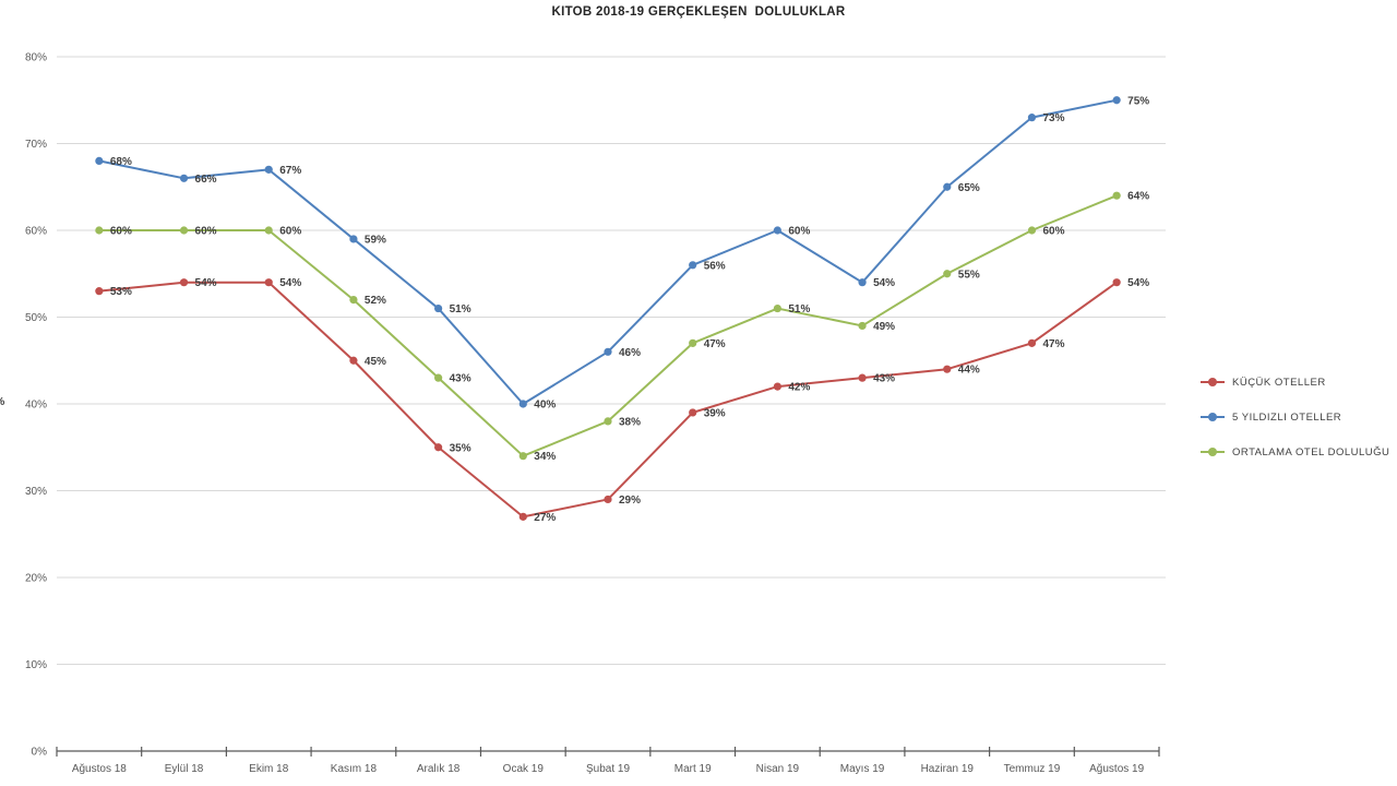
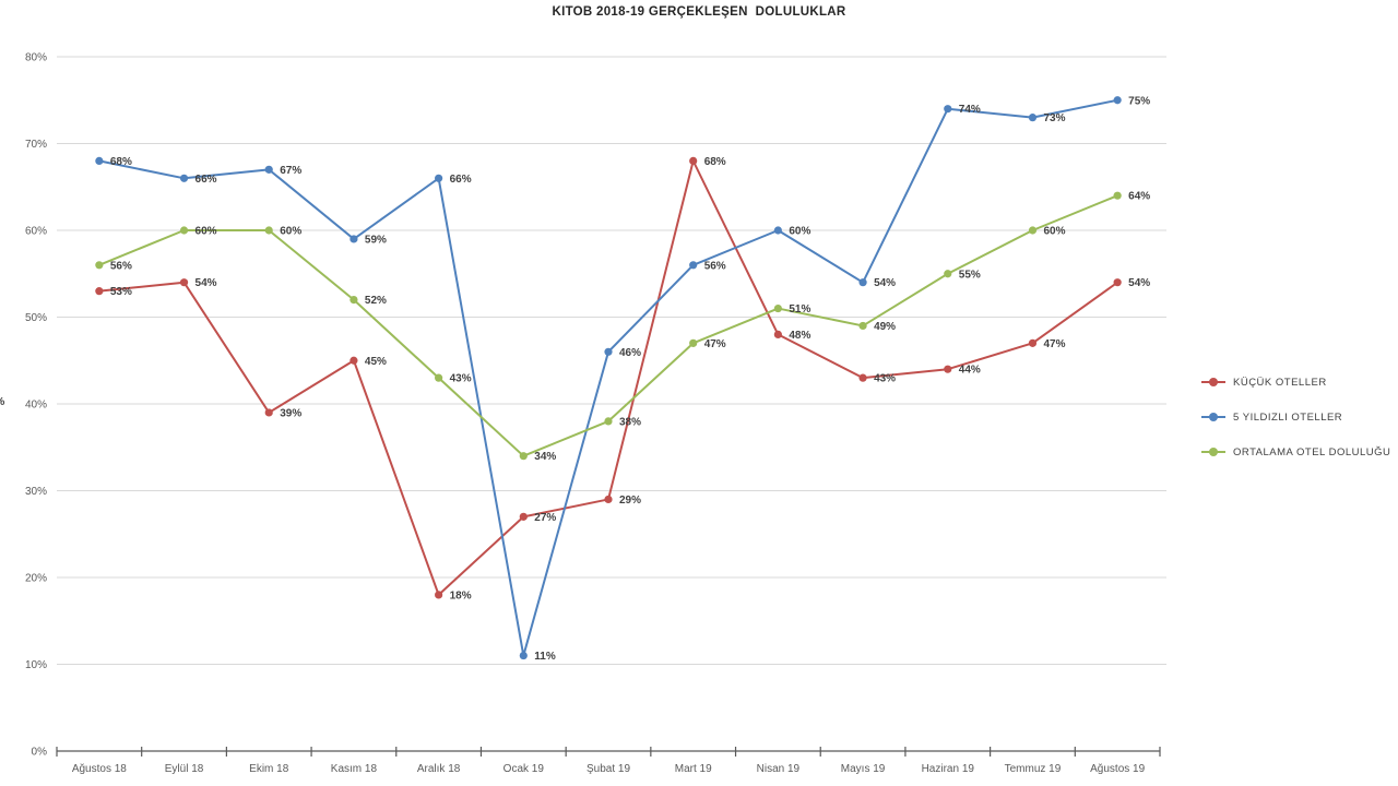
ORTALAMA OTEL DOLULUĞU/Ağustos 18: 60% -> 56%
KÜÇÜK OTELLER/Ekim 18: 54% -> 39%
KÜÇÜK OTELLER/Aralık 18: 35% -> 18%
5 YILDIZLI OTELLER/Aralık 18: 51% -> 66%
5 YILDIZLI OTELLER/Ocak 19: 40% -> 11%
KÜÇÜK OTELLER/Mart 19: 39% -> 68%
KÜÇÜK OTELLER/Nisan 19: 42% -> 48%
5 YILDIZLI OTELLER/Haziran 19: 65% -> 74%
